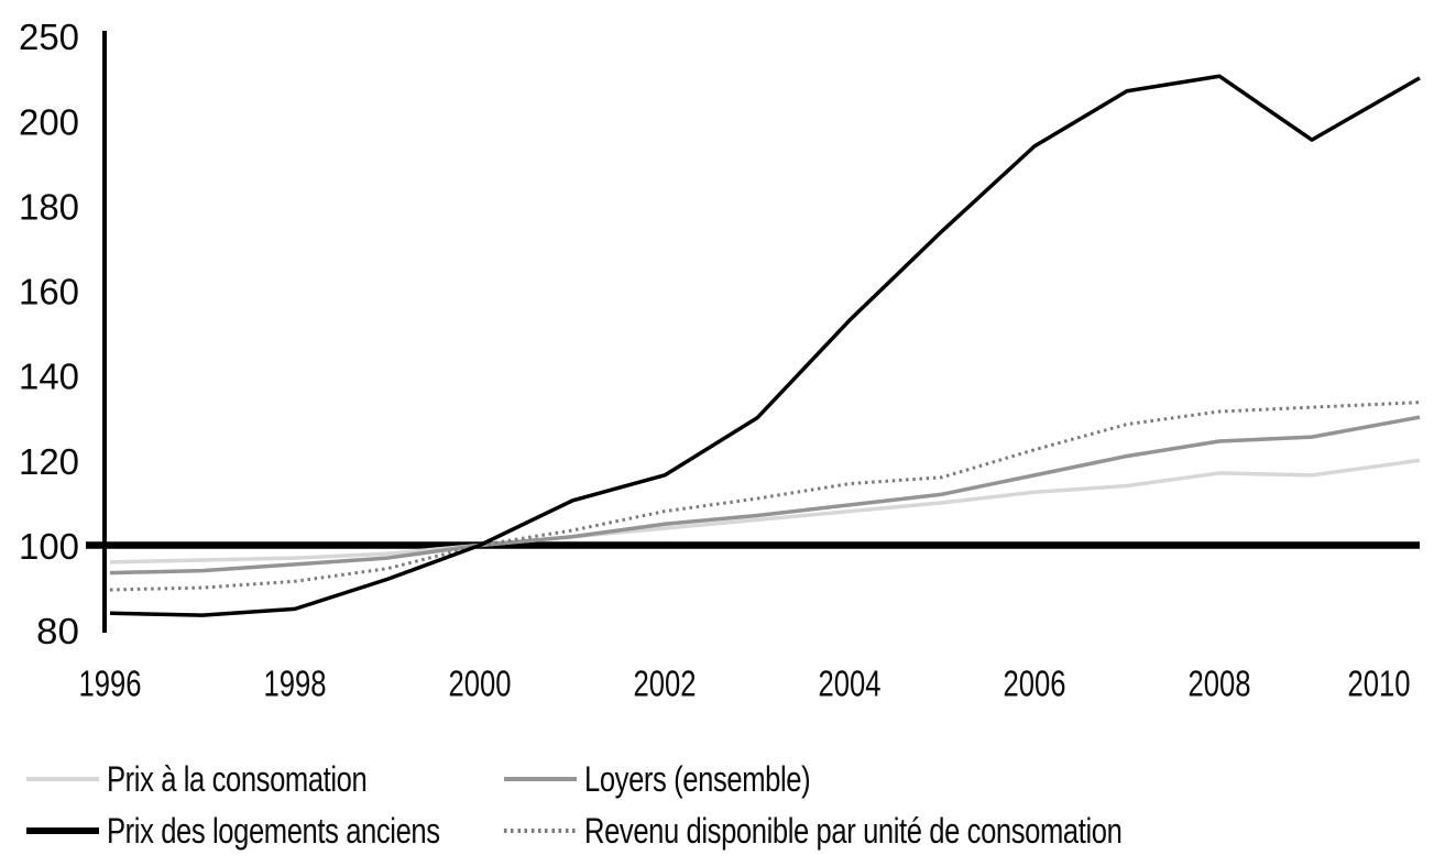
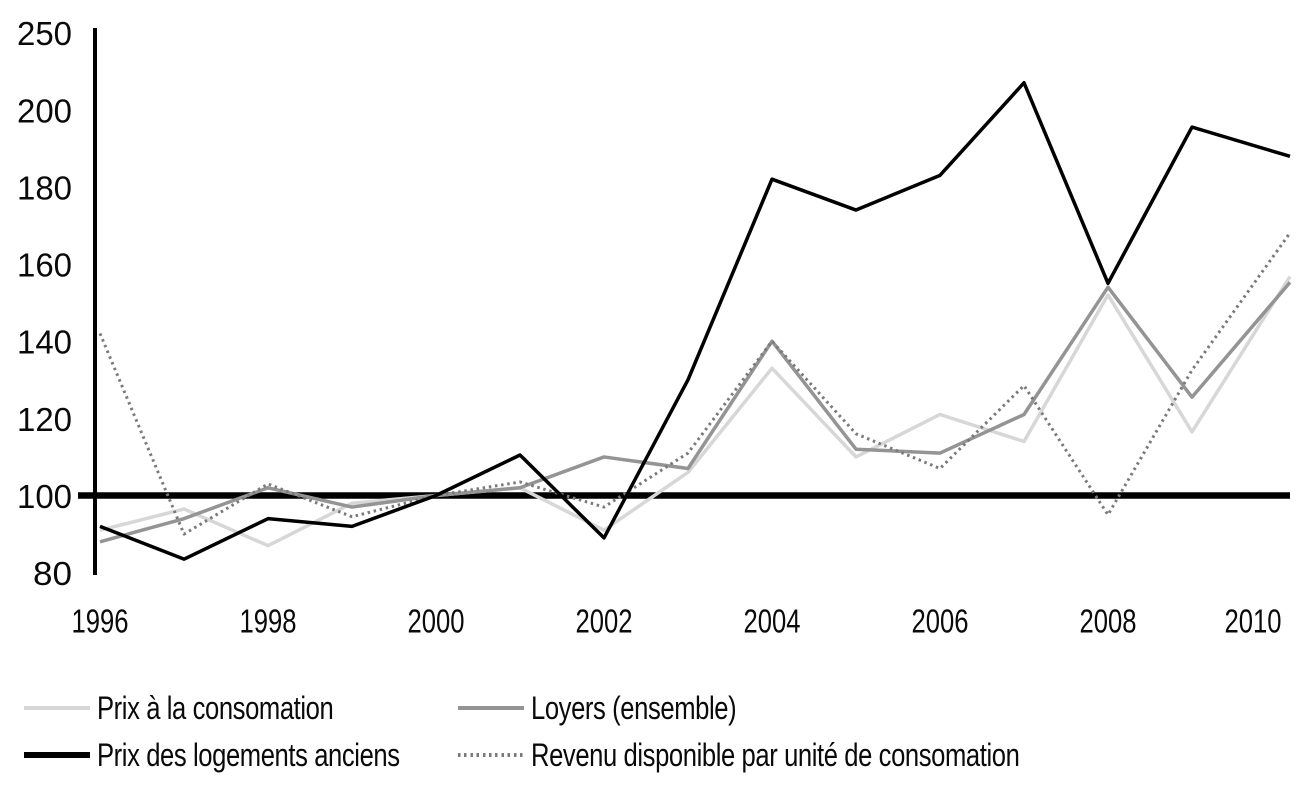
Prix à la consomation/1996: 96 -> 91
Loyers (ensemble)/1996: 94 -> 88
Prix des logements anciens/1996: 84 -> 92
Revenu disponible par unité de consomation/1996: 90 -> 142
Prix à la consomation/1998: 97 -> 87
Loyers (ensemble)/1998: 96 -> 102
Prix des logements anciens/1998: 85 -> 94
Revenu disponible par unité de consomation/1998: 92 -> 103
Prix à la consomation/2002: 104 -> 91
Loyers (ensemble)/2002: 105 -> 110
Prix des logements anciens/2002: 116 -> 89
Revenu disponible par unité de consomation/2002: 108 -> 97
Prix à la consomation/2004: 108 -> 133
Loyers (ensemble)/2004: 110 -> 140
Prix des logements anciens/2004: 153 -> 182
Revenu disponible par unité de consomation/2004: 114 -> 140
Prix à la consomation/2006: 112 -> 121
Loyers (ensemble)/2006: 116 -> 111
Prix des logements anciens/2006: 194 -> 183
Revenu disponible par unité de consomation/2006: 122 -> 107
Prix à la consomation/2008: 117 -> 152
Loyers (ensemble)/2008: 124 -> 154
Prix des logements anciens/2008: 210 -> 155
Revenu disponible par unité de consomation/2008: 132 -> 95
Prix à la consomation/2010: 120 -> 151
Loyers (ensemble)/2010: 130 -> 151
Prix des logements anciens/2010: 208 -> 189
Revenu disponible par unité de consomation/2010: 134 -> 163
